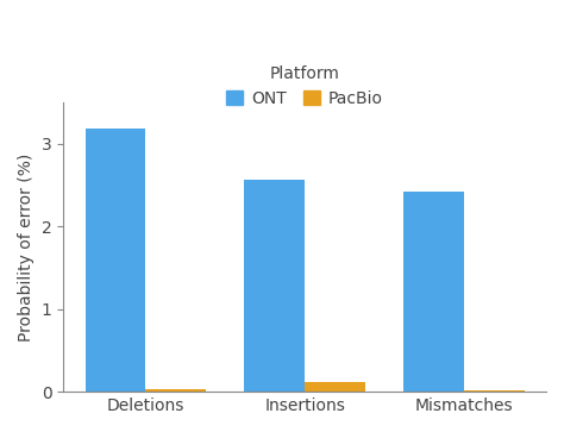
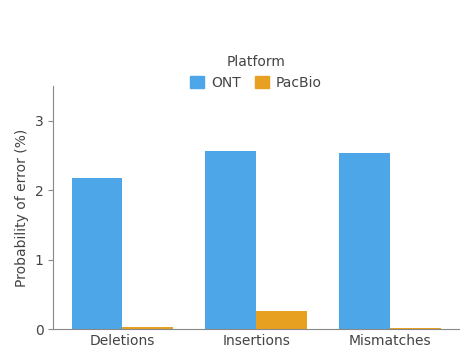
ONT/Deletions: 3.18 -> 2.18
PacBio/Insertions: 0.12 -> 0.26
ONT/Mismatches: 2.42 -> 2.54
